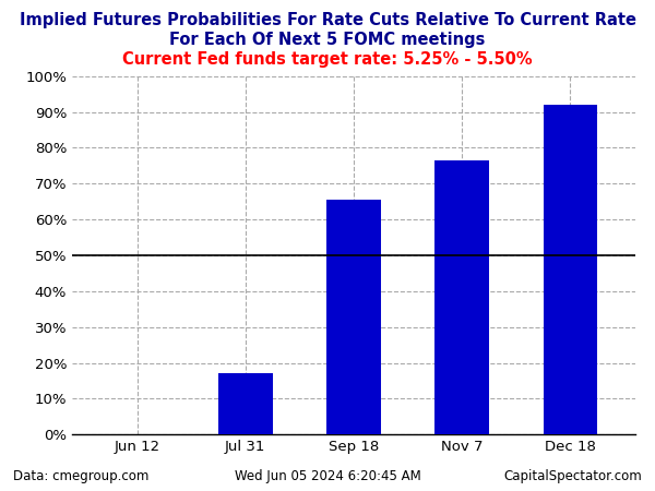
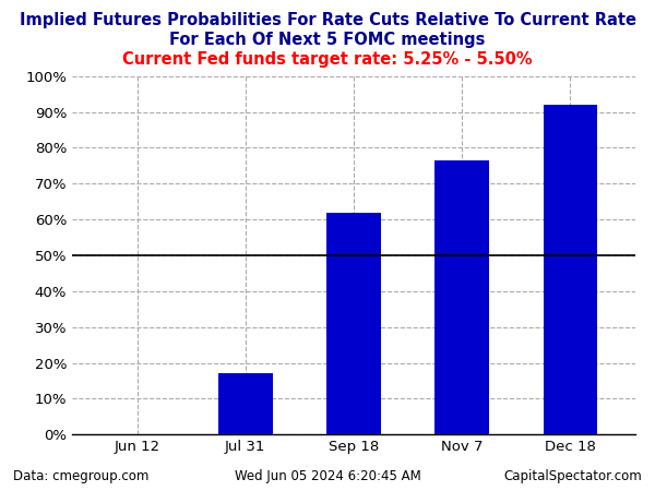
Sep 18: 65.5% -> 62.0%
